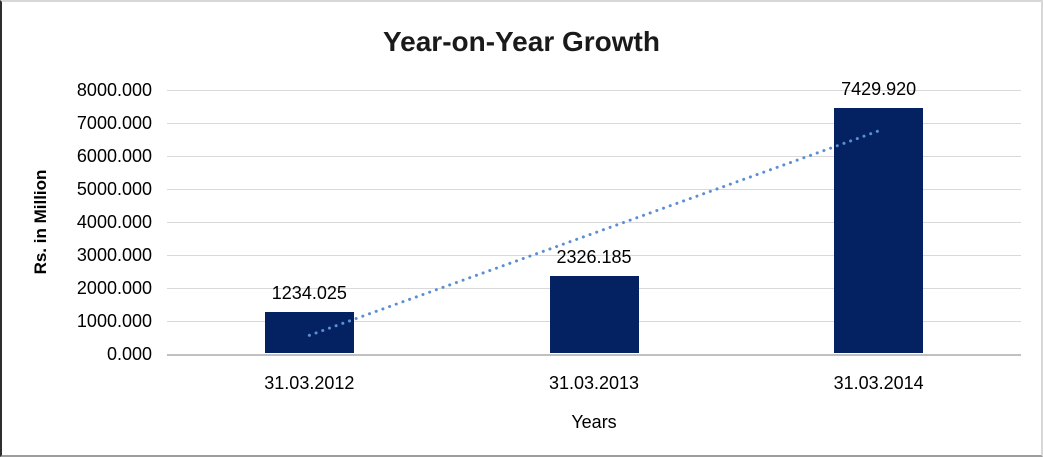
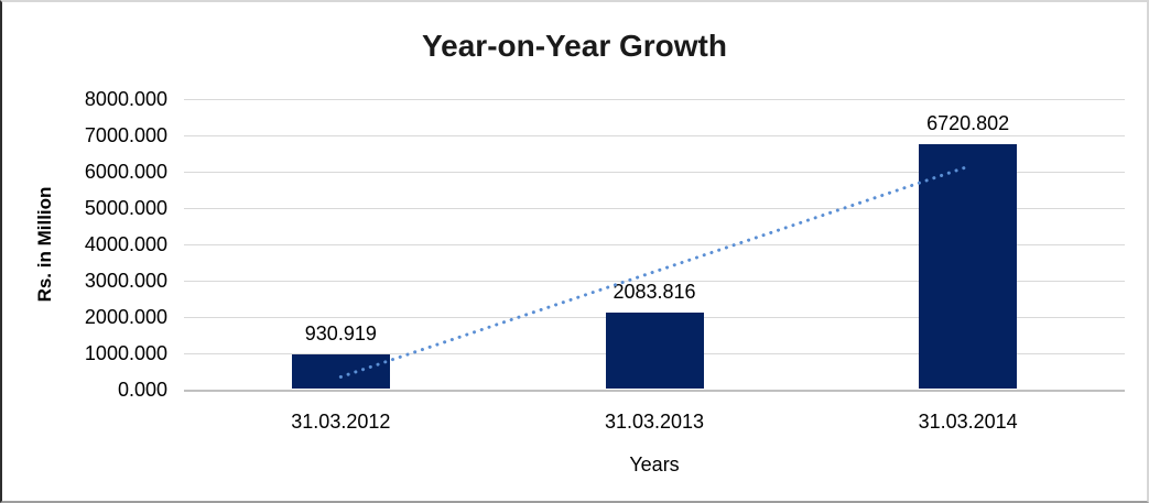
31.03.2012: 1234.025 -> 930.919
31.03.2013: 2326.185 -> 2083.816
31.03.2014: 7429.920 -> 6720.802
